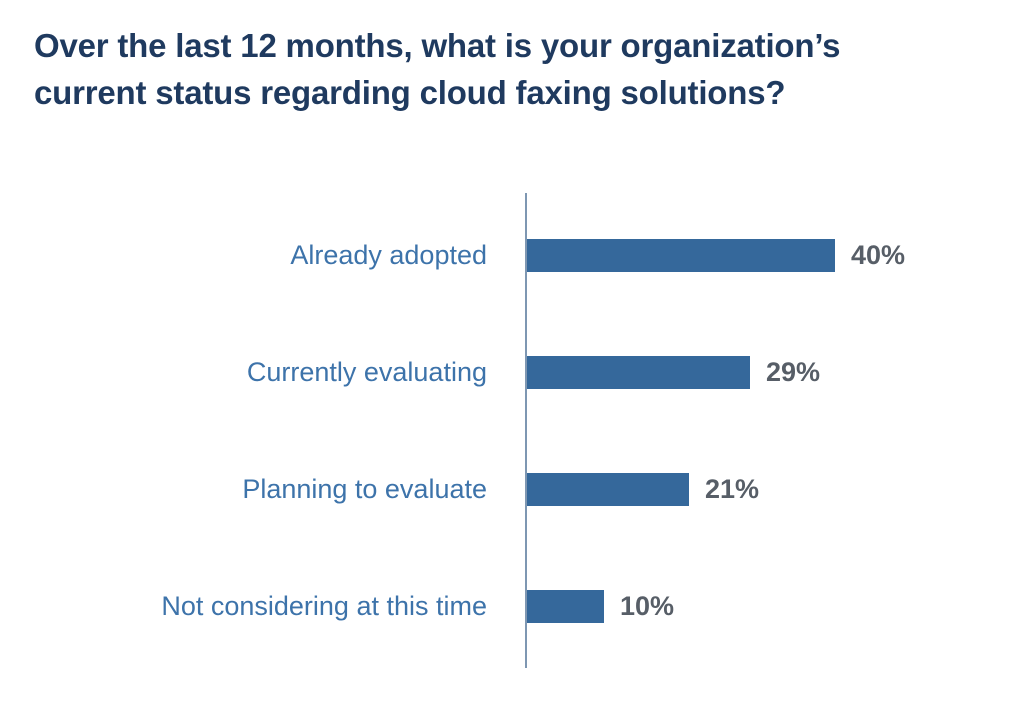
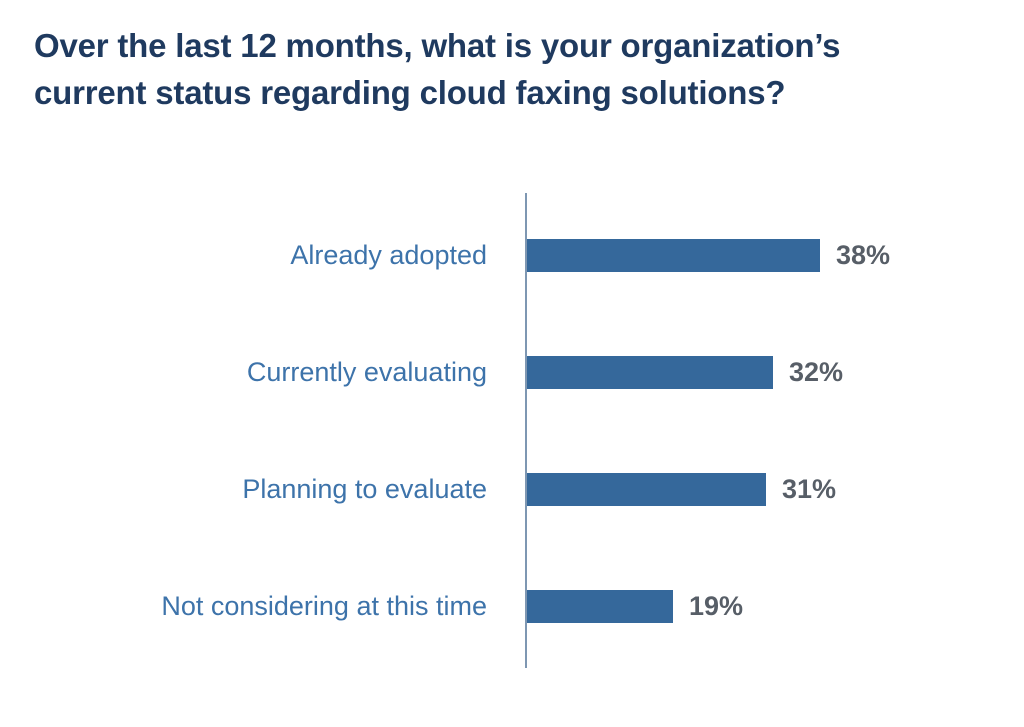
Already adopted: 40% -> 38%
Currently evaluating: 29% -> 32%
Planning to evaluate: 21% -> 31%
Not considering at this time: 10% -> 19%
